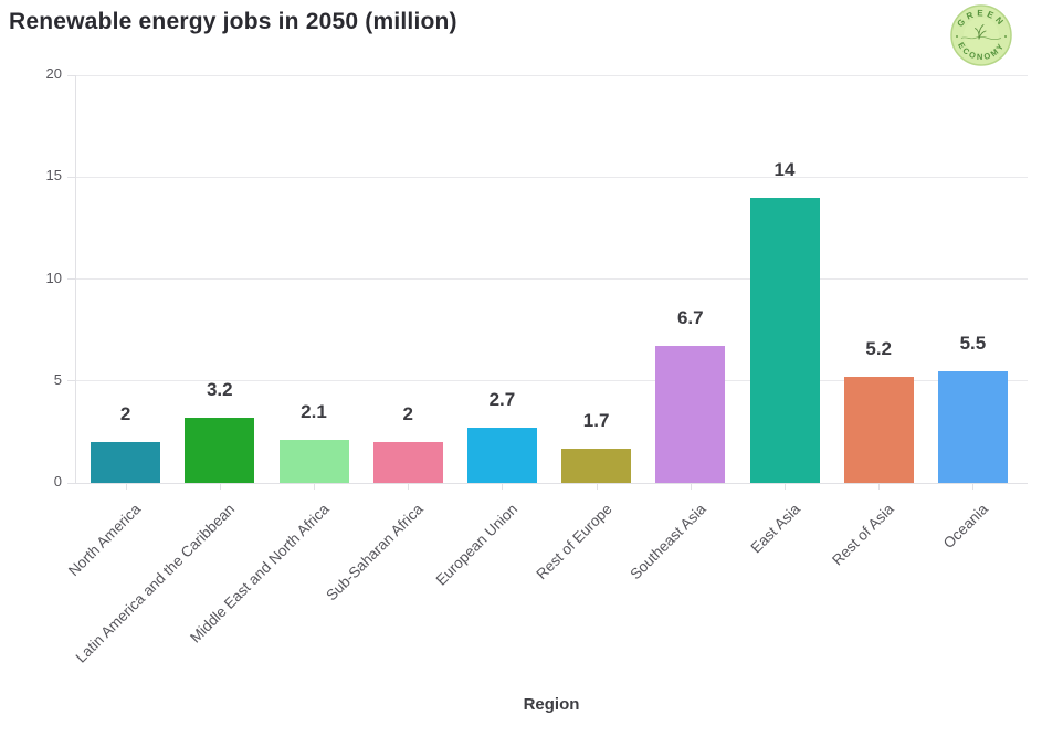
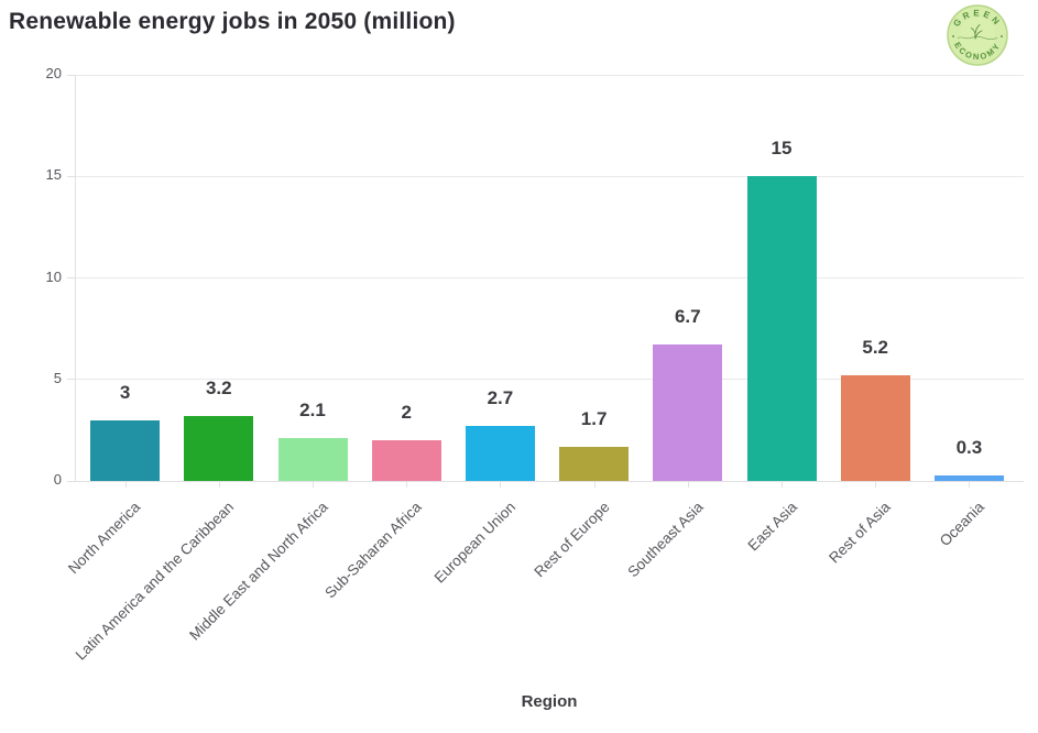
North America: 2 -> 3
East Asia: 14 -> 15
Oceania: 5.5 -> 0.3
